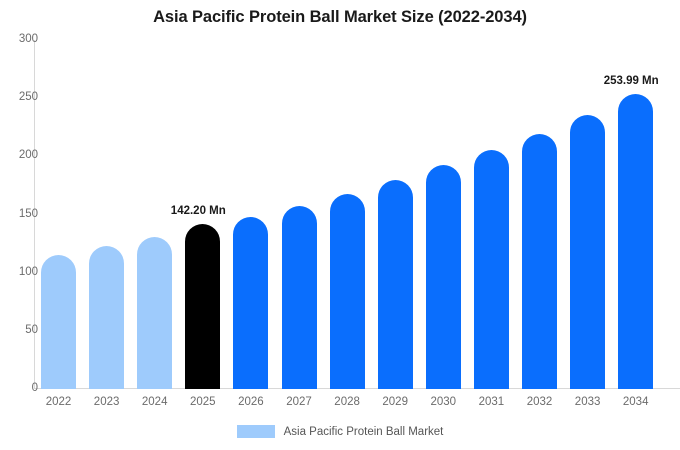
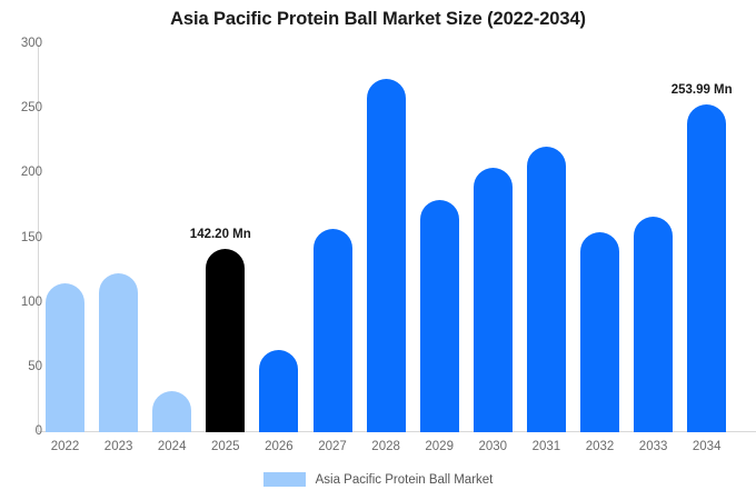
2024: 131 -> 32
2026: 148 -> 64
2028: 168 -> 273
2030: 192 -> 205
2031: 206 -> 221
2032: 220 -> 155
2033: 236 -> 167
